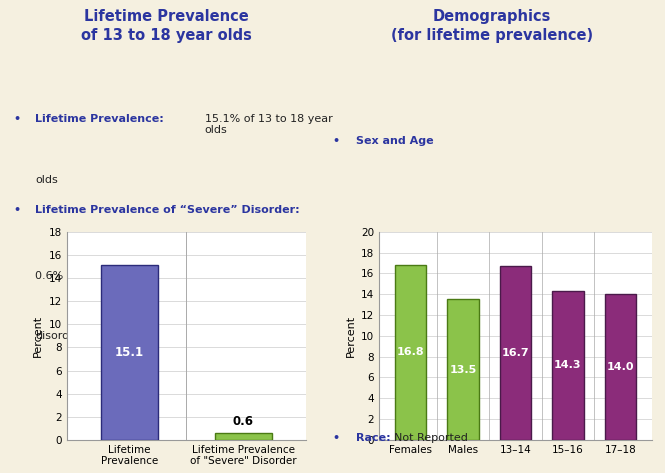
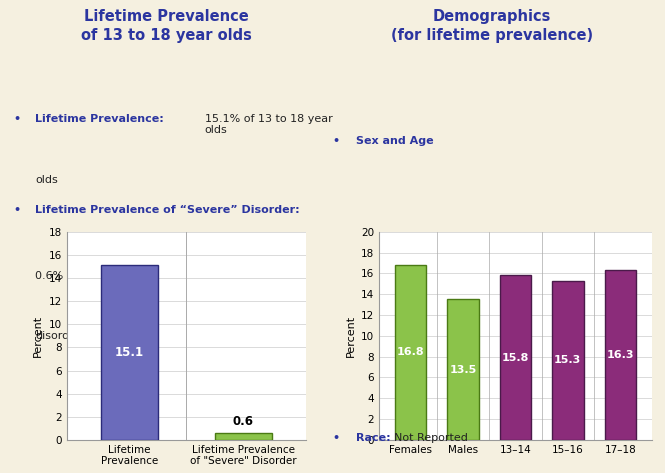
13–14: 16.7 -> 15.8
15–16: 14.3 -> 15.3
17–18: 14.0 -> 16.3
